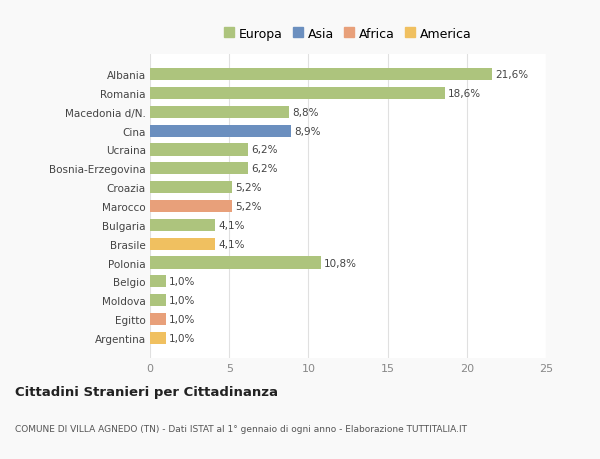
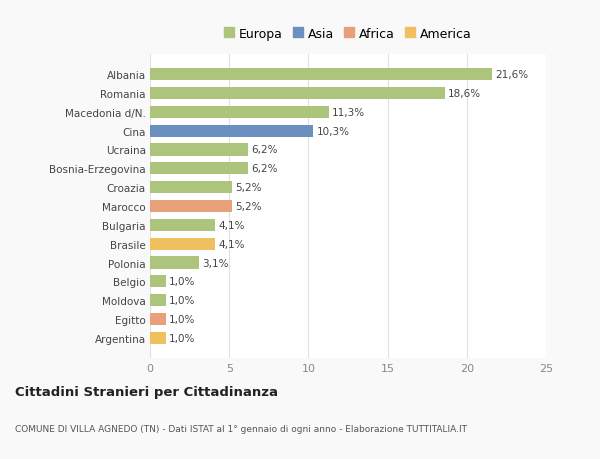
Macedonia d/N.: 8,8% -> 11,3%
Cina: 8,9% -> 10,3%
Polonia: 10,8% -> 3,1%
